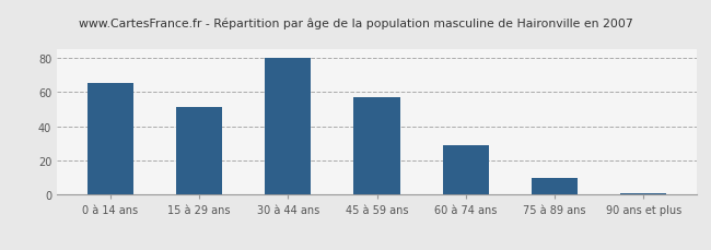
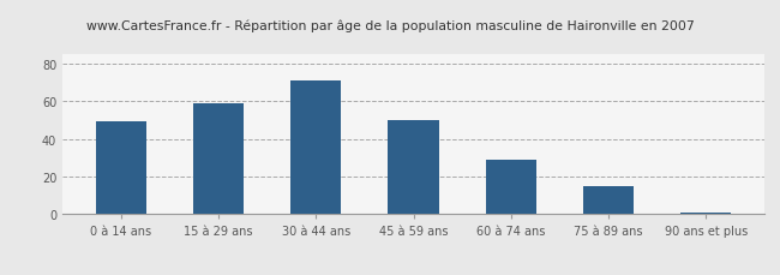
0 à 14 ans: 65 -> 49
15 à 29 ans: 51 -> 59
30 à 44 ans: 80 -> 71
45 à 59 ans: 57 -> 50
75 à 89 ans: 10 -> 15
